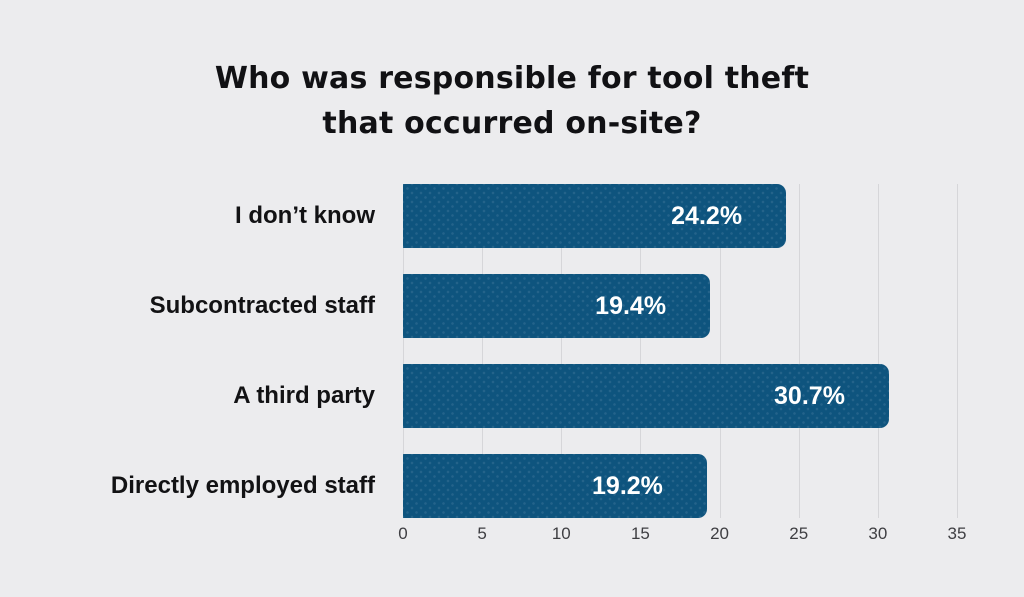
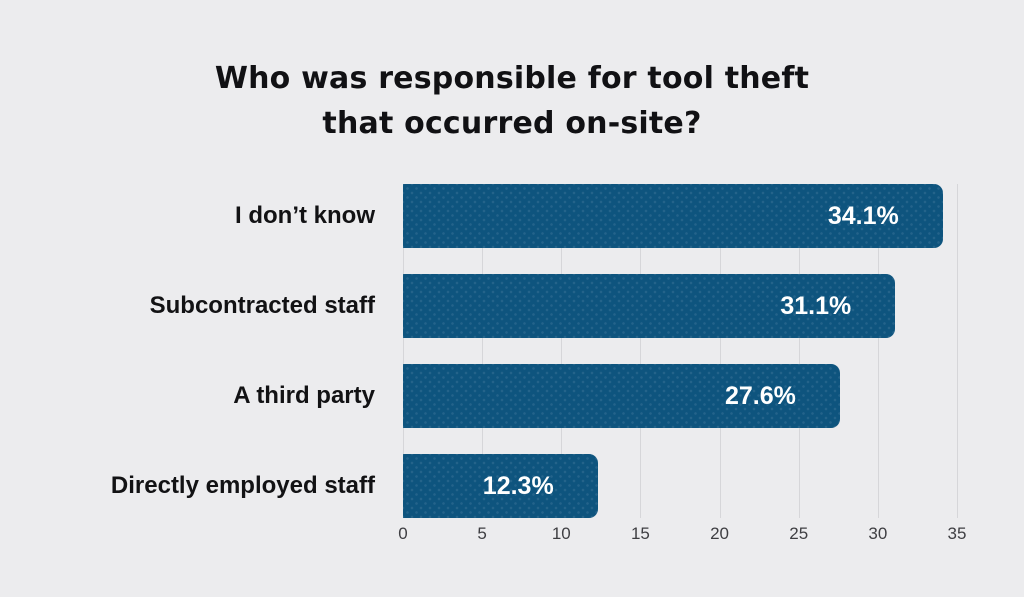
I don’t know: 24.2% -> 34.1%
Subcontracted staff: 19.4% -> 31.1%
A third party: 30.7% -> 27.6%
Directly employed staff: 19.2% -> 12.3%
